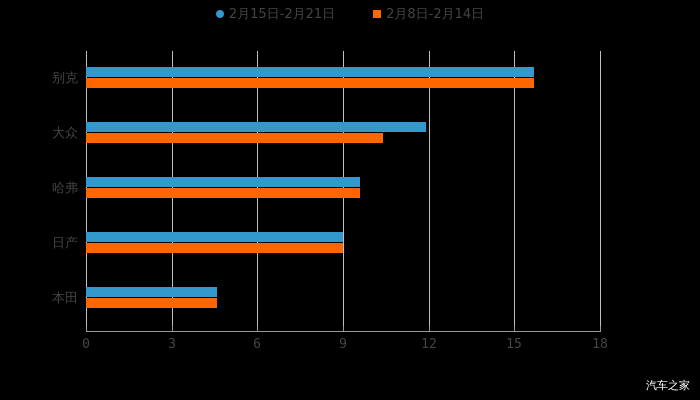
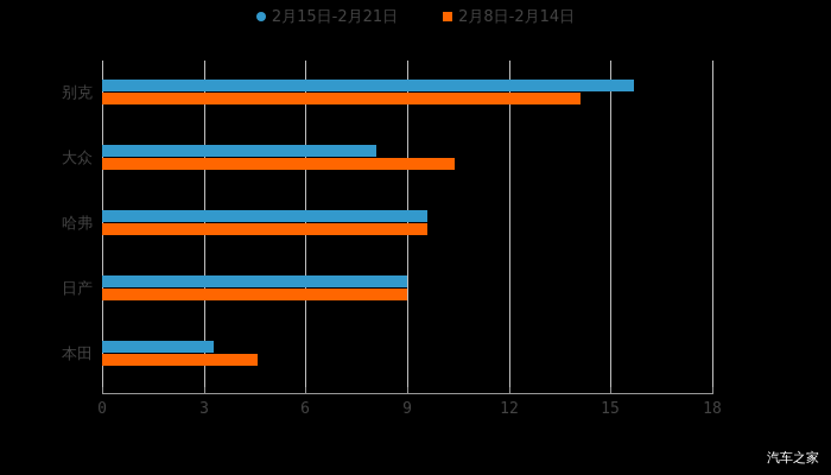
2月8日-2月14日/别克: 15.7 -> 14.1
2月15日-2月21日/大众: 11.9 -> 8.1
2月15日-2月21日/本田: 4.6 -> 3.3
